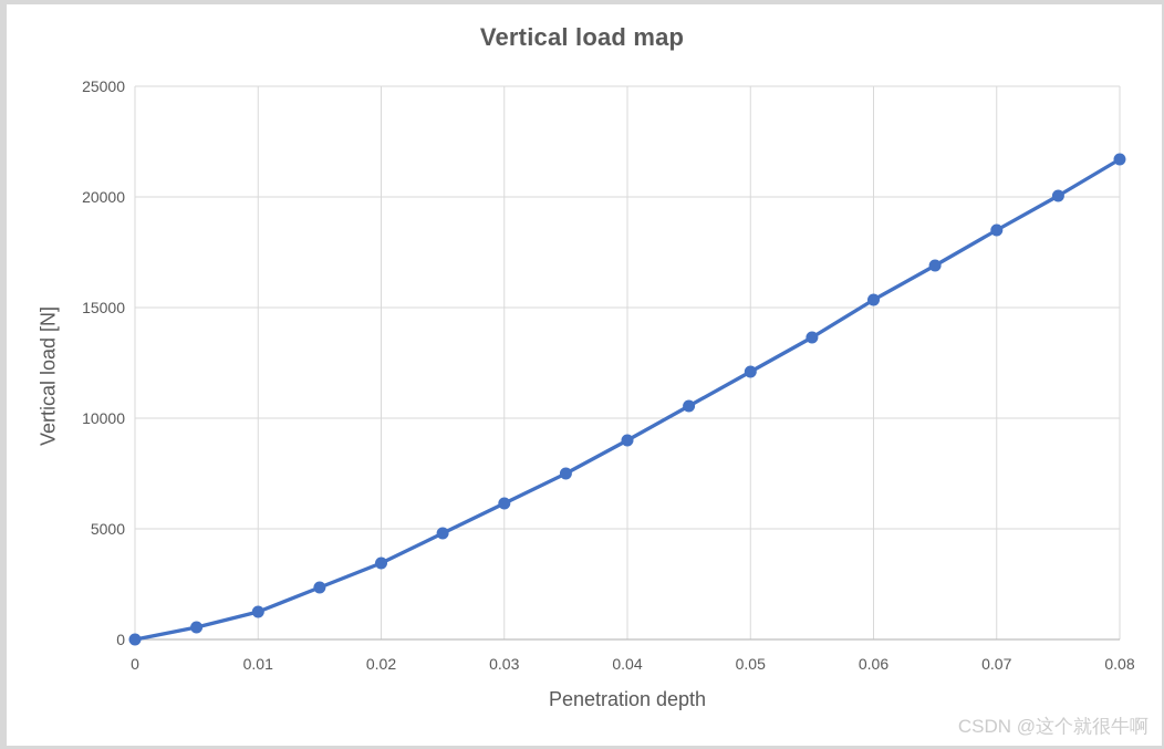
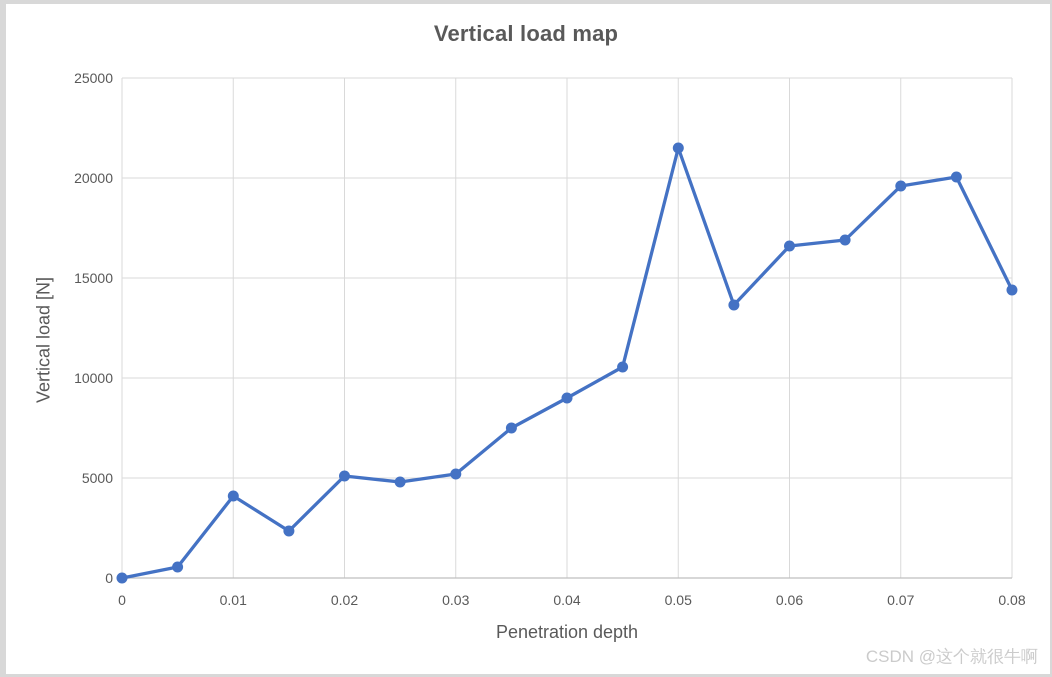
0.01: 1200 -> 4100
0.02: 3400 -> 5100
0.03: 6200 -> 5200
0.05: 12100 -> 21500
0.06: 15400 -> 16600
0.07: 18500 -> 19600
0.08: 21700 -> 14400
